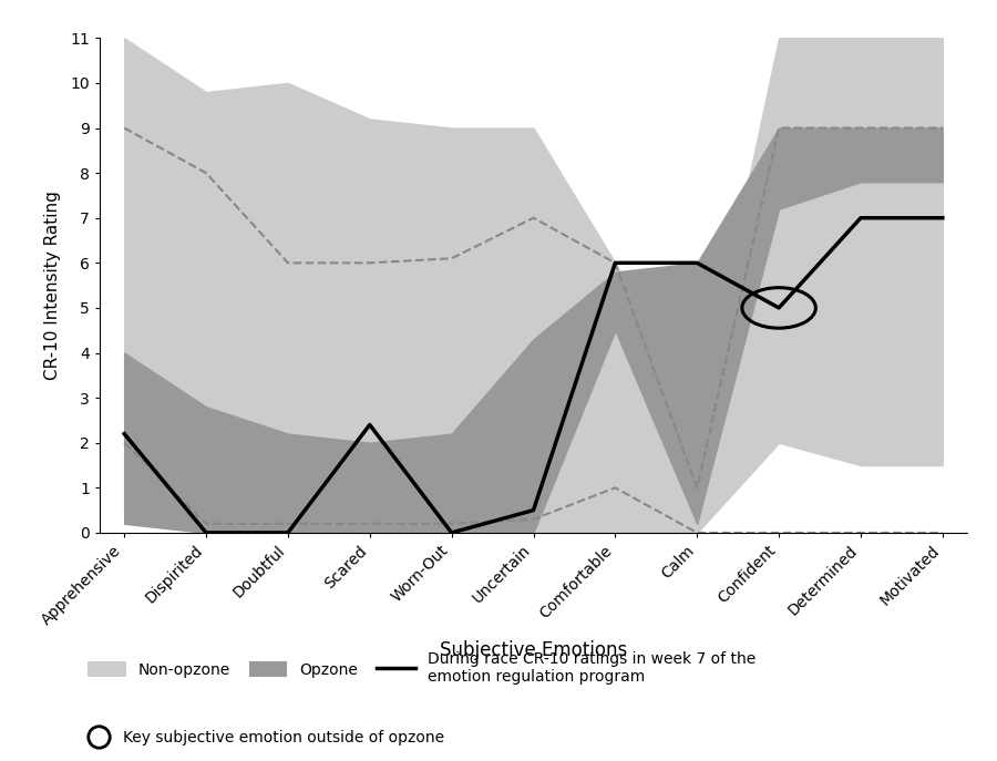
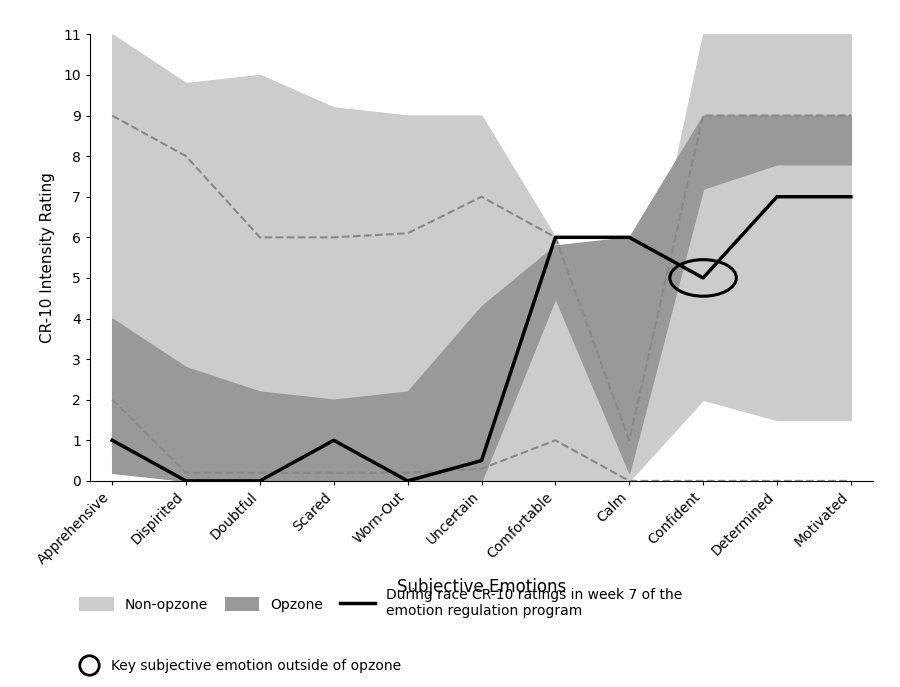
Key subjective emotion outside of opzone/Apprehensive: 2.2 -> 1.0
Key subjective emotion outside of opzone/Scared: 2.4 -> 1.0
